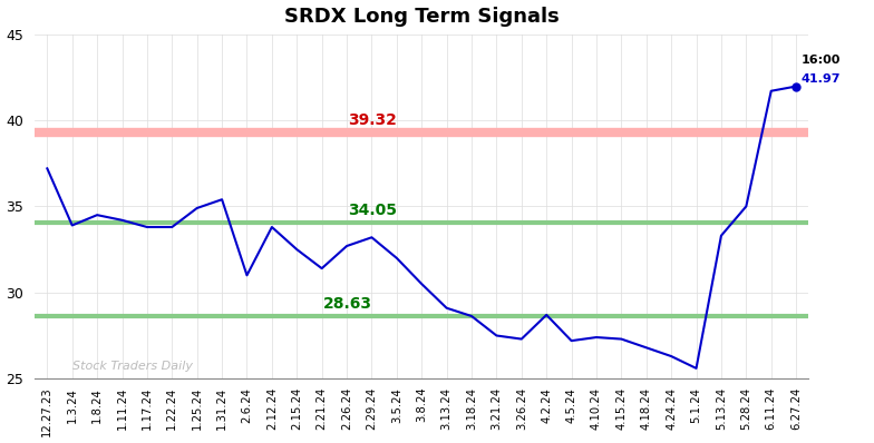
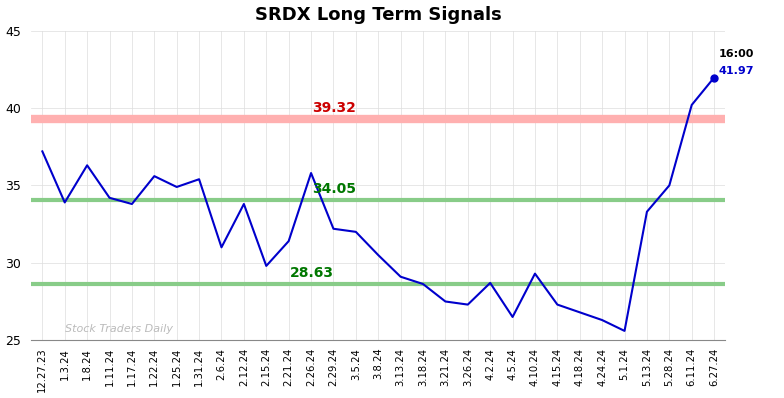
1.8.24: 34.5 -> 36.3
1.22.24: 33.8 -> 35.6
2.15.24: 32.5 -> 29.8
2.26.24: 32.7 -> 35.8
2.29.24: 33.2 -> 32.2
4.5.24: 27.2 -> 26.5
4.10.24: 27.4 -> 29.3
6.11.24: 41.7 -> 40.2
